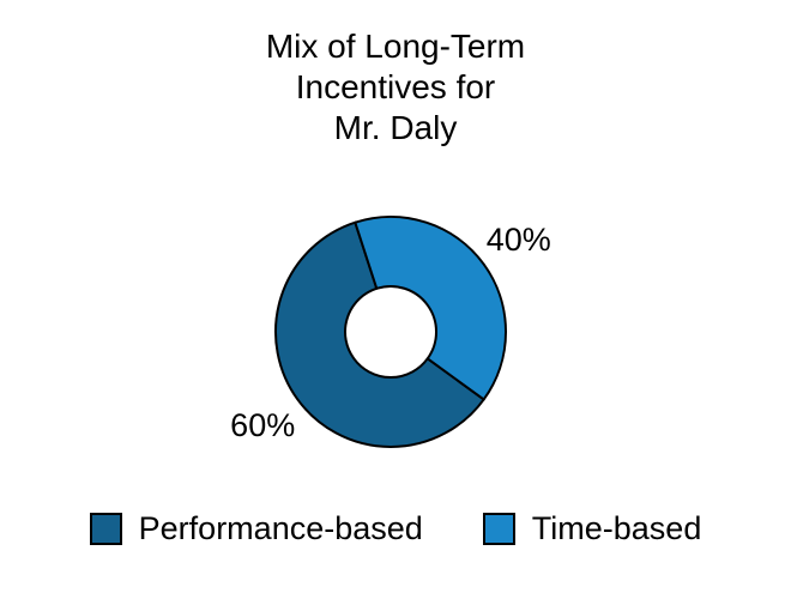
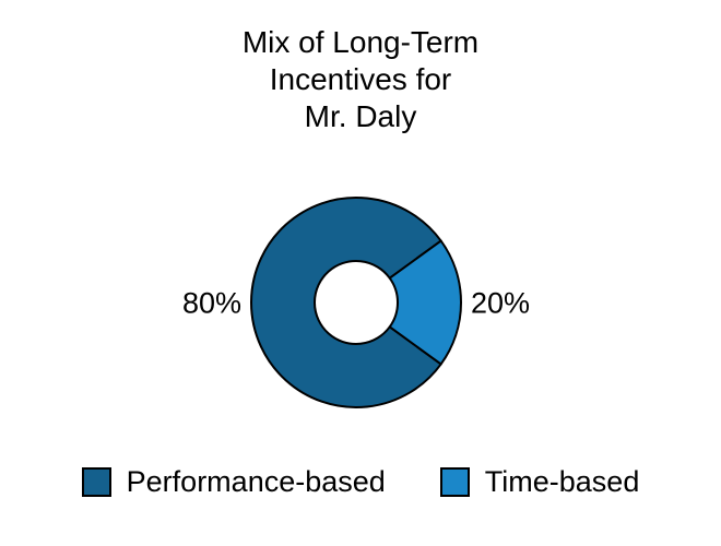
Performance-based: 60% -> 80%
Time-based: 40% -> 20%
